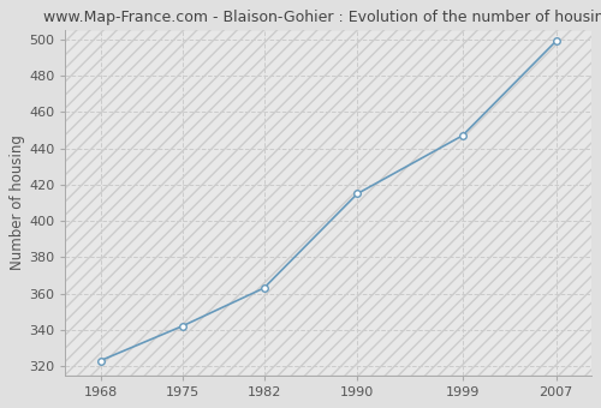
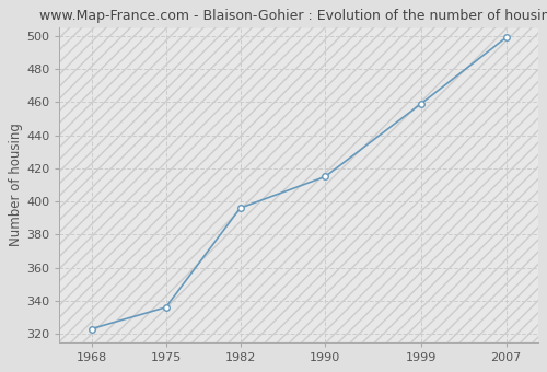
1975: 342 -> 336
1982: 363 -> 396
1999: 447 -> 459
